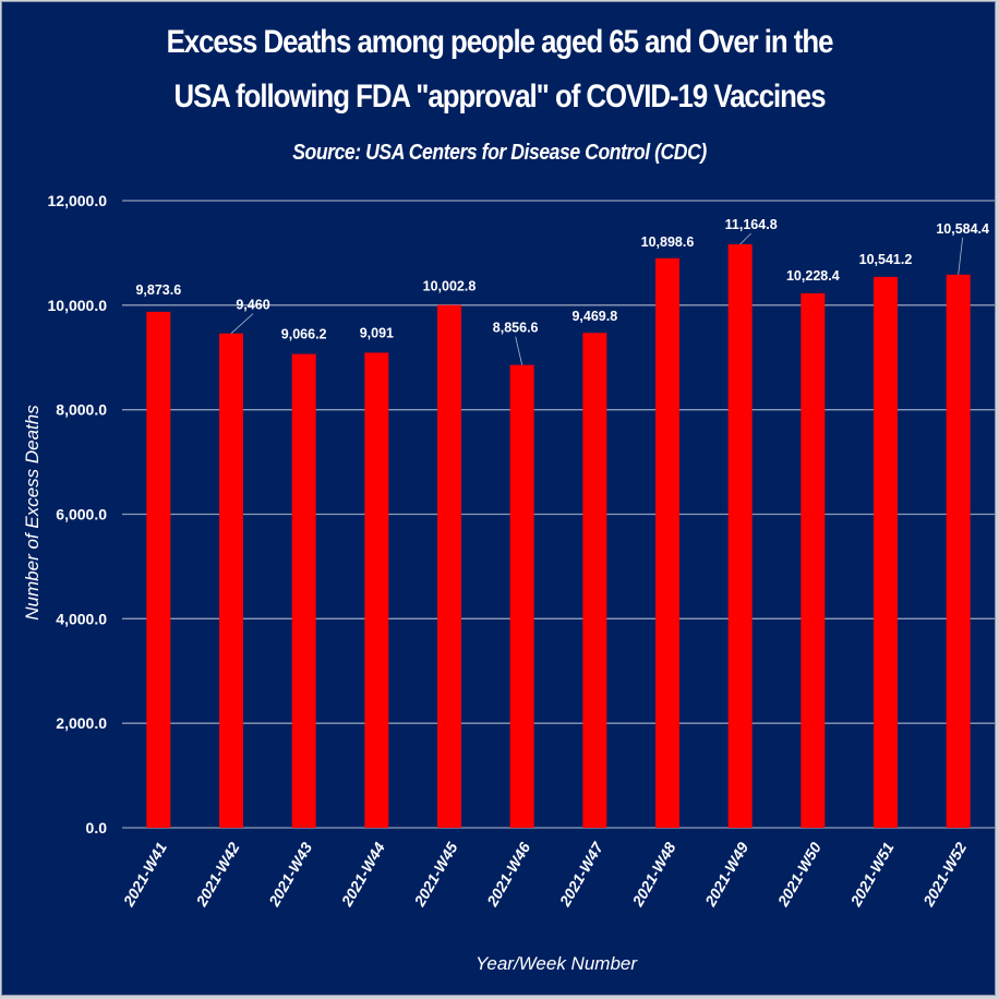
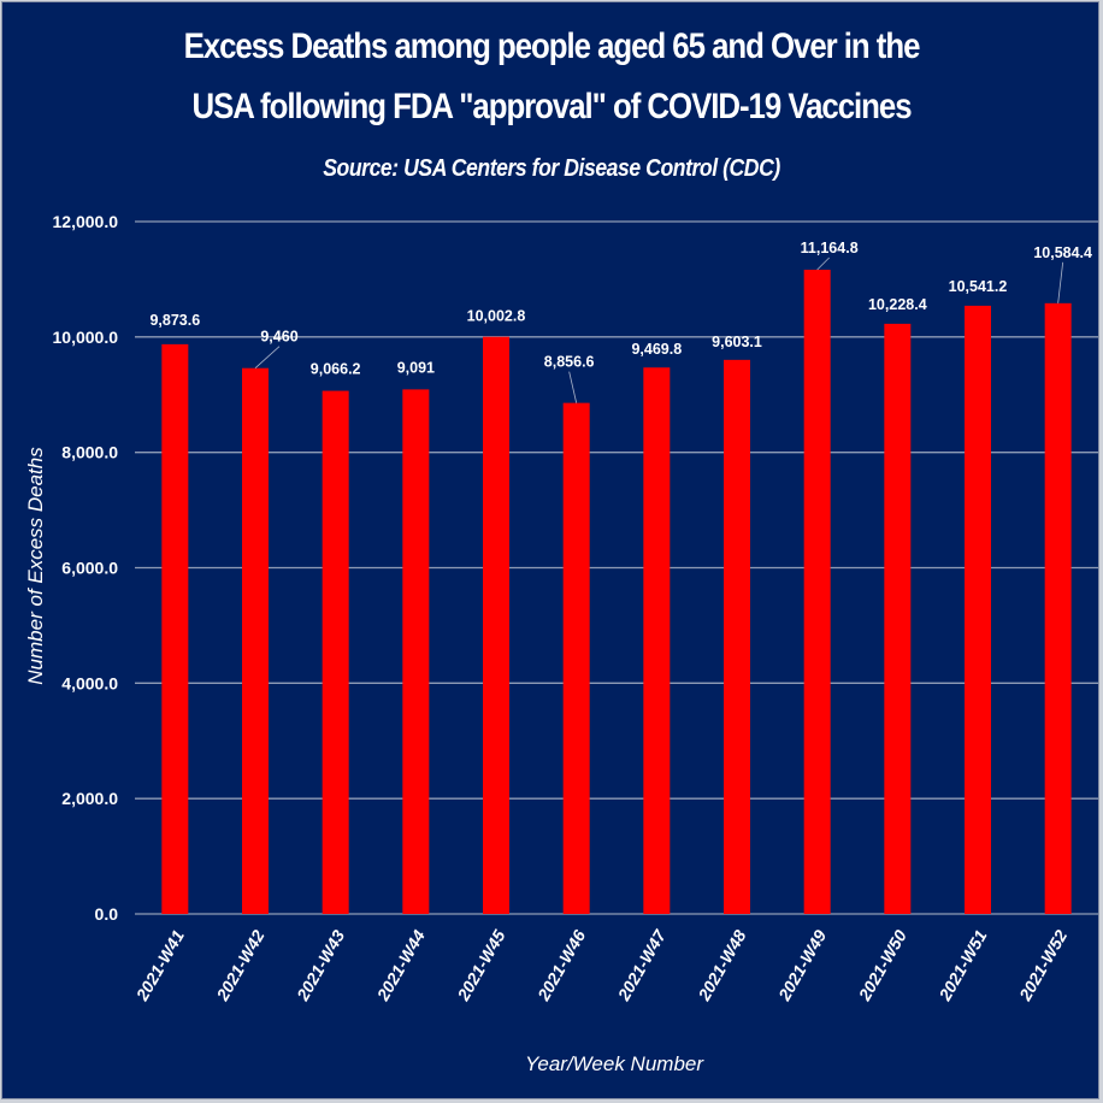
2021-W48: 10,898.6 -> 9,603.1
